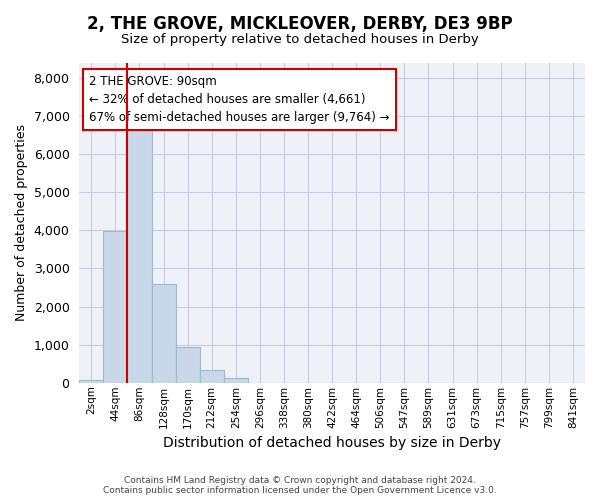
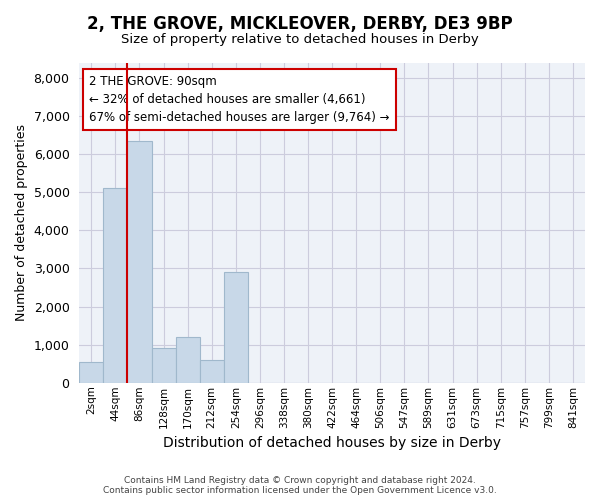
2sqm: 60 -> 550
44sqm: 3,980 -> 5,100
86sqm: 6,620 -> 6,350
128sqm: 2,600 -> 900
170sqm: 950 -> 1,200
212sqm: 330 -> 600
254sqm: 130 -> 2,900
